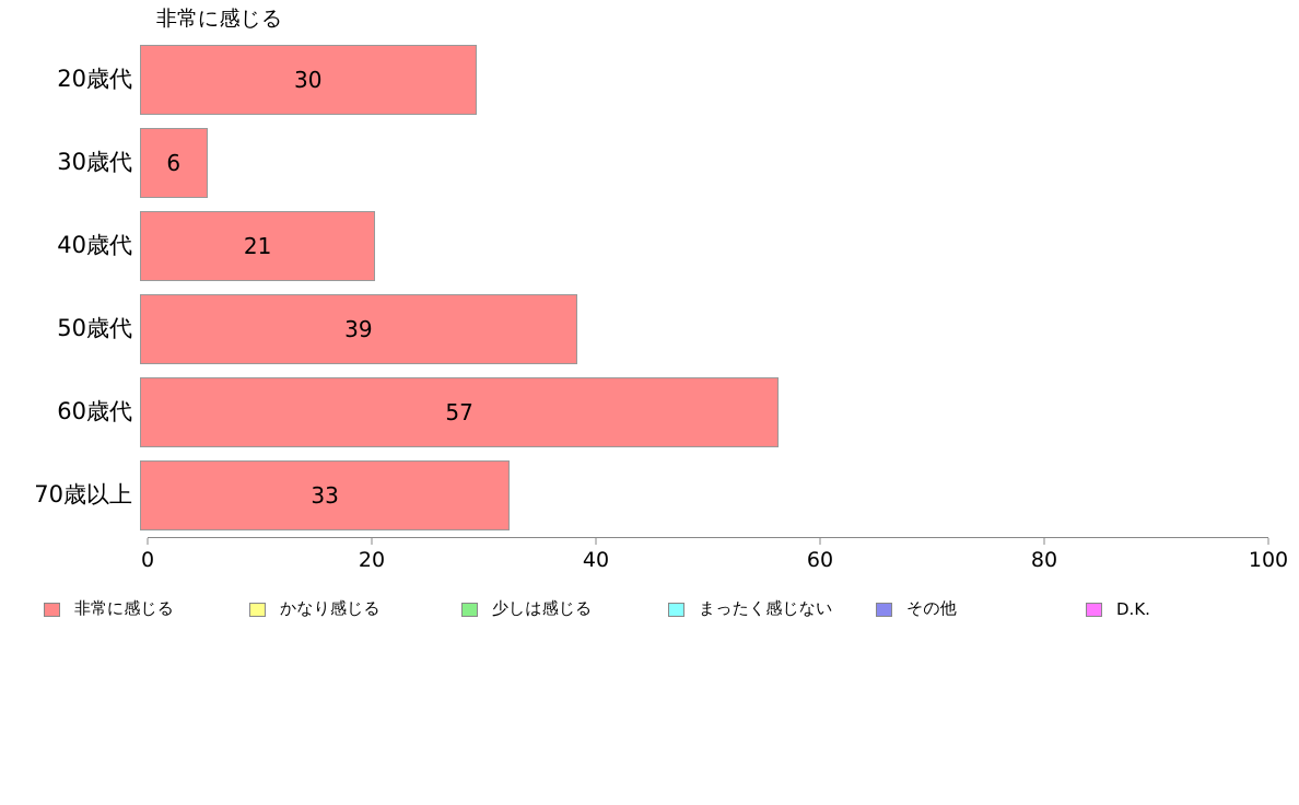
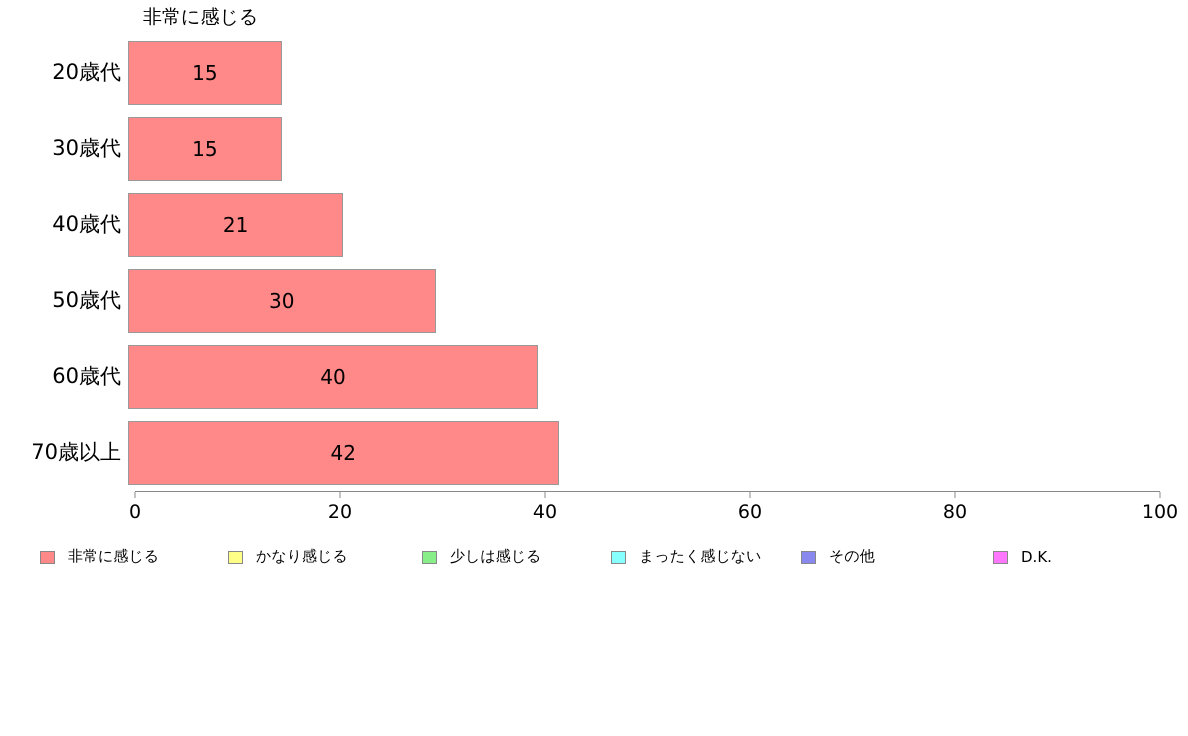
20歳代: 30 -> 15
30歳代: 6 -> 15
50歳代: 39 -> 30
60歳代: 57 -> 40
70歳以上: 33 -> 42
